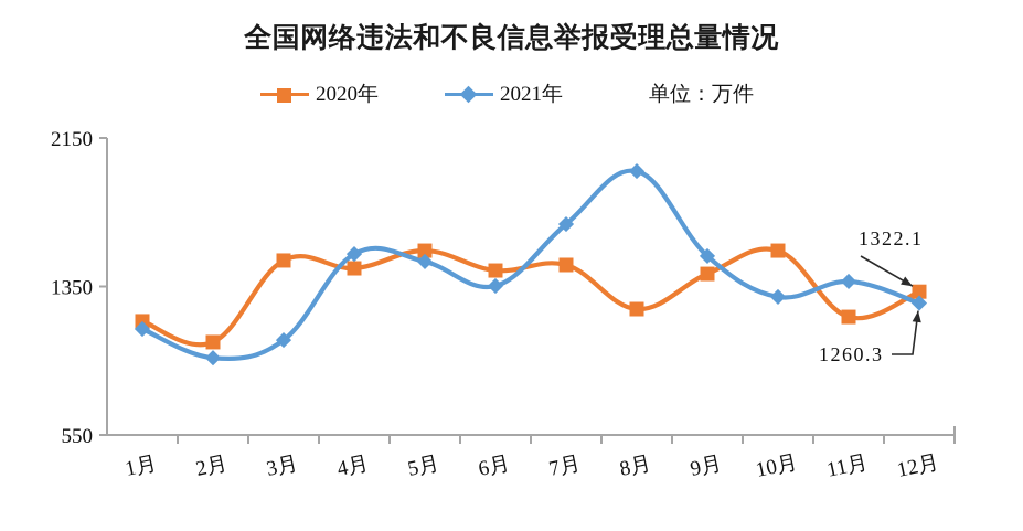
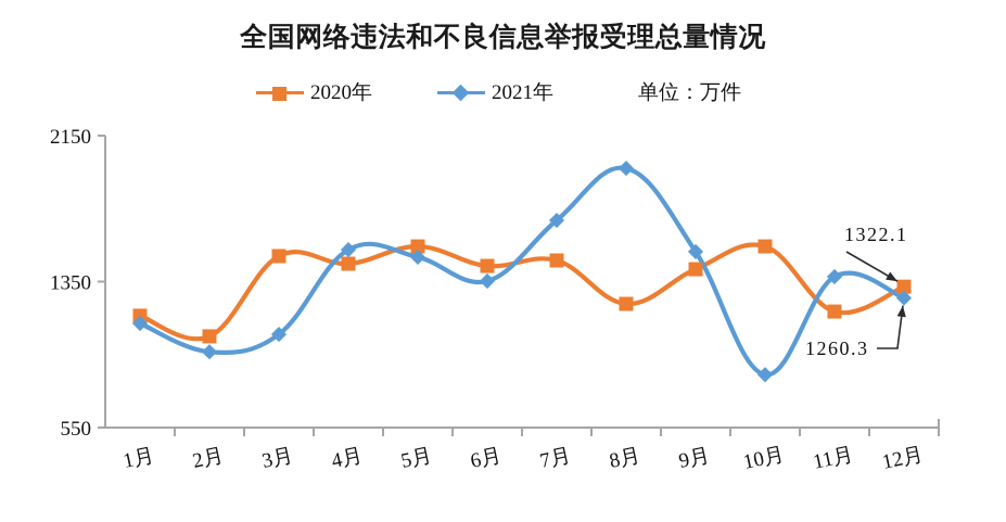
2021年/10月: 1290 -> 840
